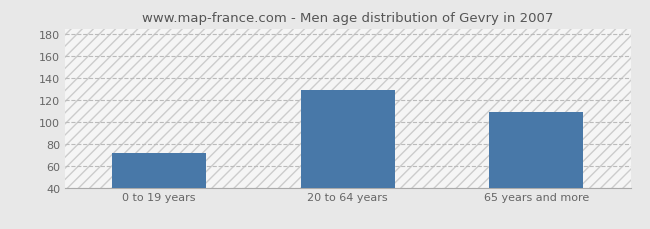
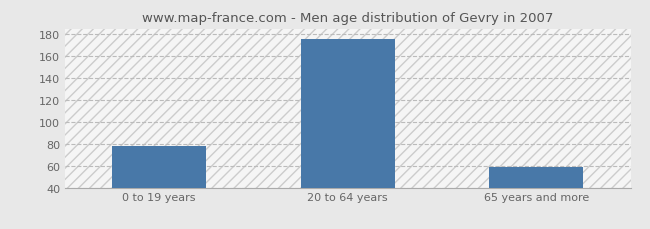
0 to 19 years: 72 -> 78
20 to 64 years: 129 -> 176
65 years and more: 109 -> 59
